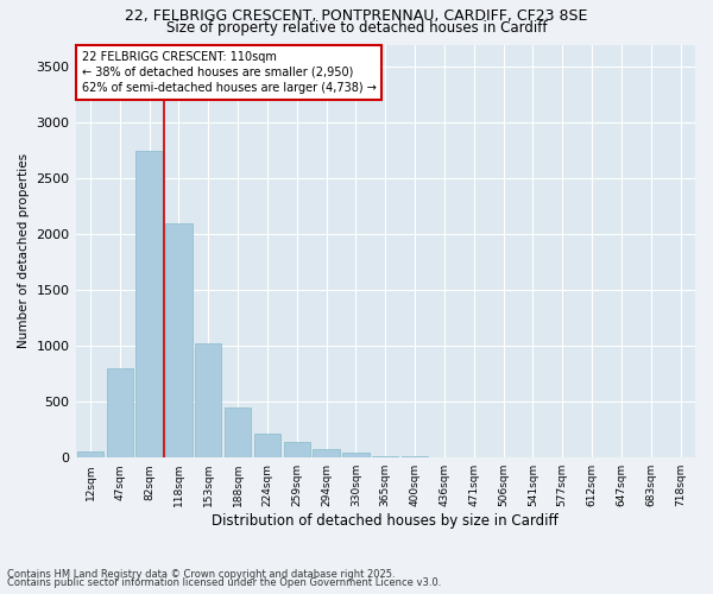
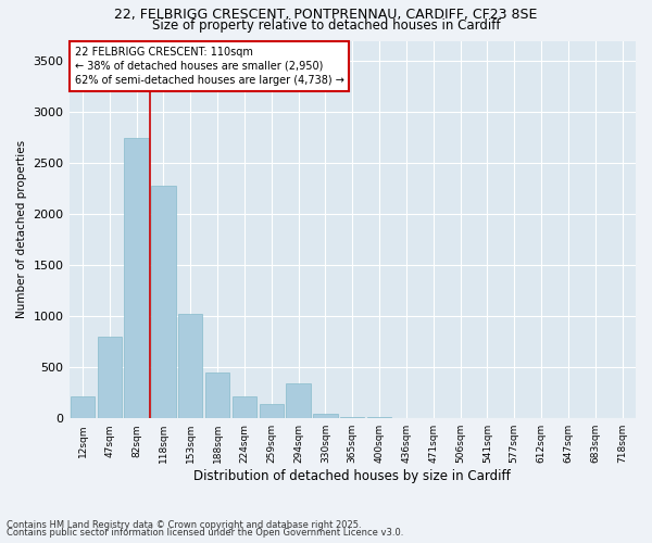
12sqm: 50 -> 220
118sqm: 2100 -> 2280
294sqm: 80 -> 340
